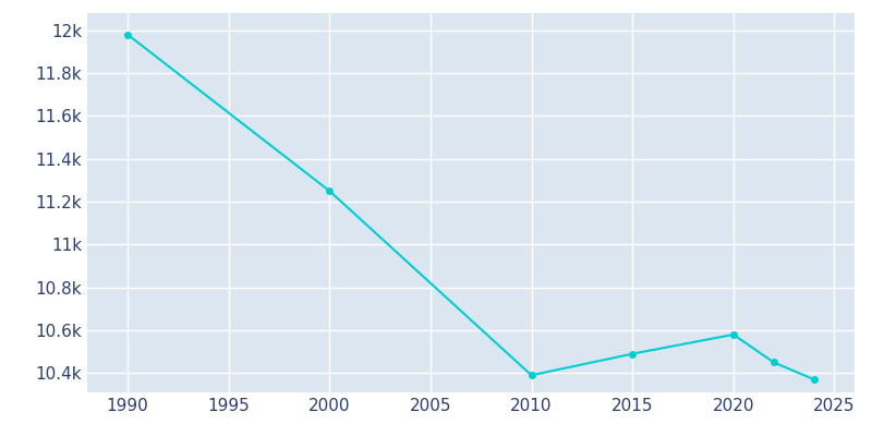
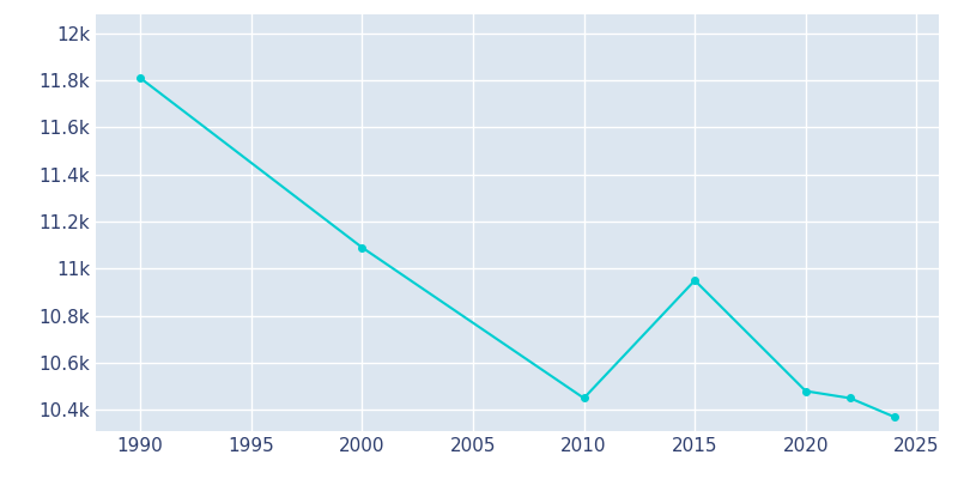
1990: 11.98k -> 11.81k
2000: 11.25k -> 11.09k
2010: 10.39k -> 10.45k
2015: 10.49k -> 10.95k
2020: 10.58k -> 10.48k
